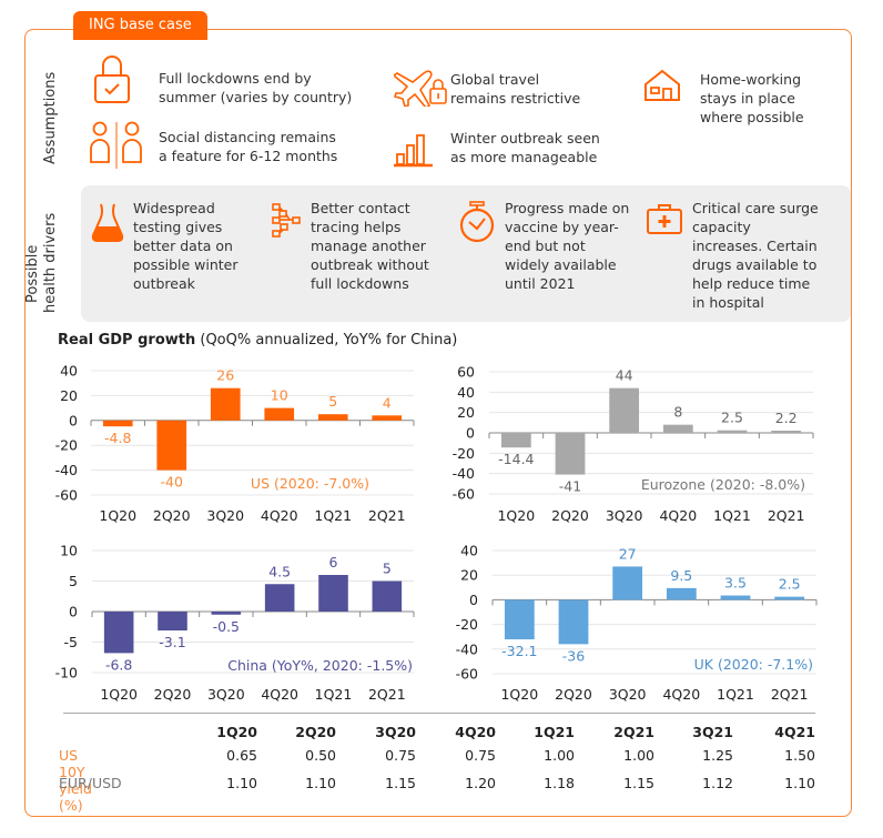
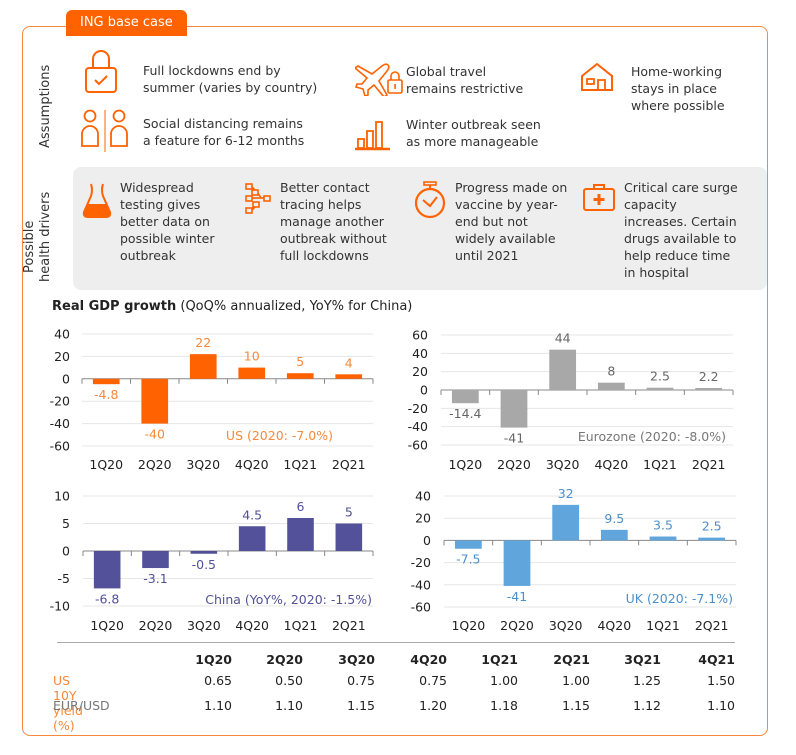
US (2020: -7.0%)/3Q20: 26 -> 22
UK (2020: -7.1%)/1Q20: -32.1 -> -7.5
UK (2020: -7.1%)/2Q20: -36 -> -41
UK (2020: -7.1%)/3Q20: 27 -> 32
